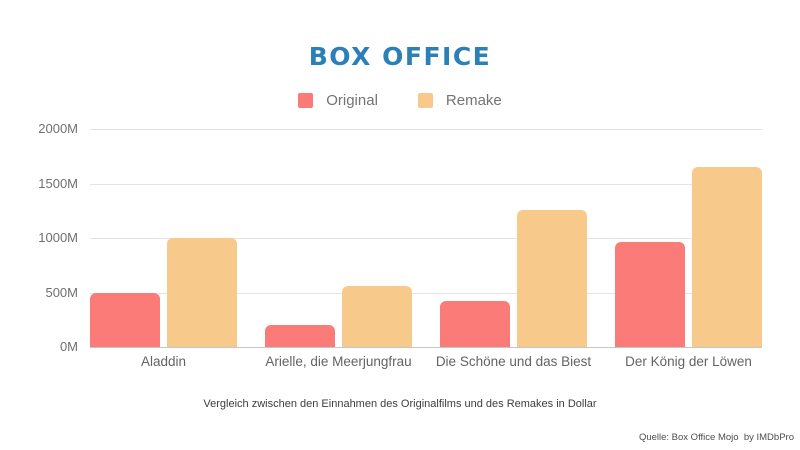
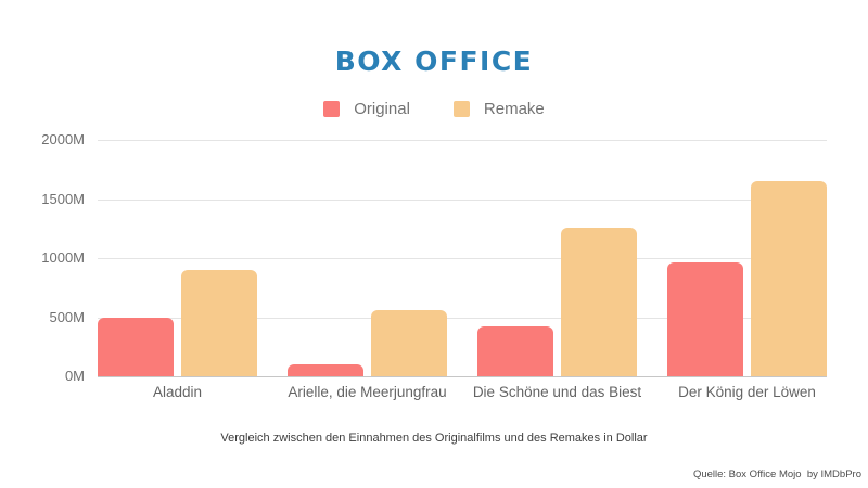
Remake/Aladdin: 1000M -> 900M
Original/Arielle, die Meerjungfrau: 200M -> 100M
